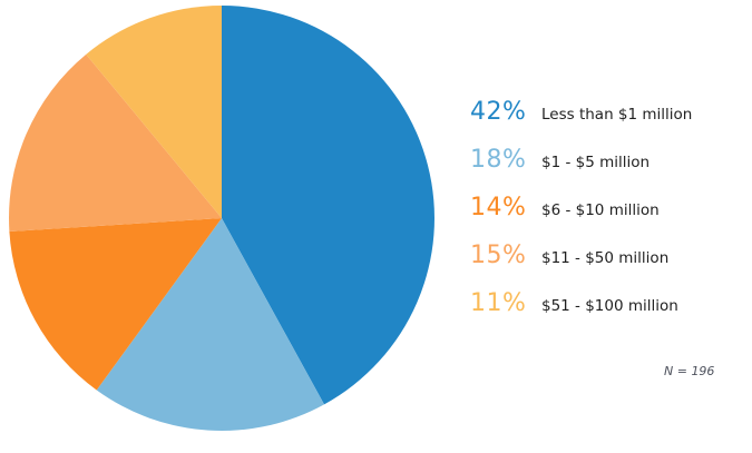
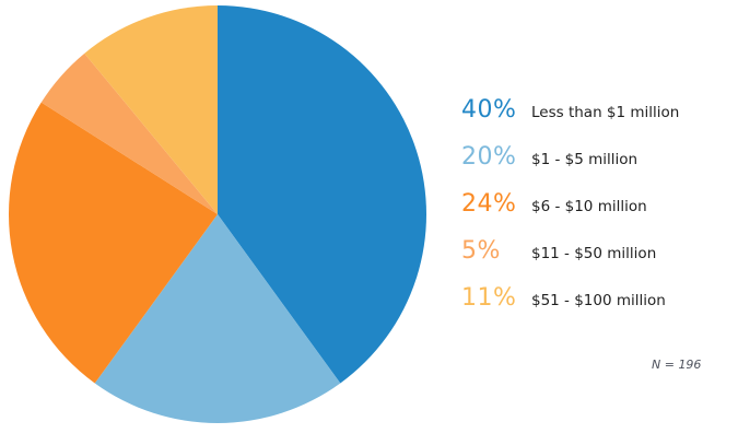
Less than $1 million: 42% -> 40%
$1 - $5 million: 18% -> 20%
$6 - $10 million: 14% -> 24%
$11 - $50 million: 15% -> 5%
